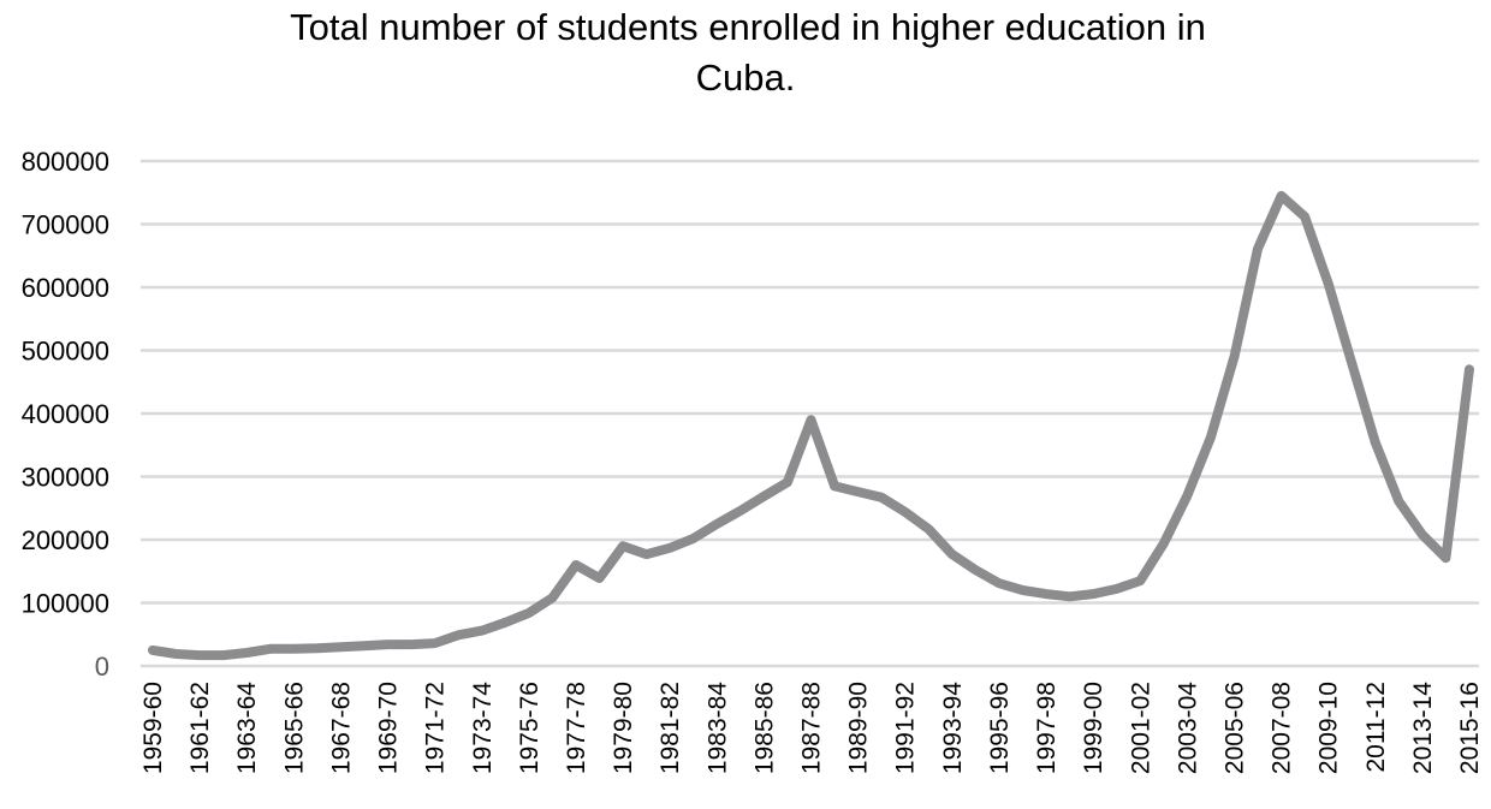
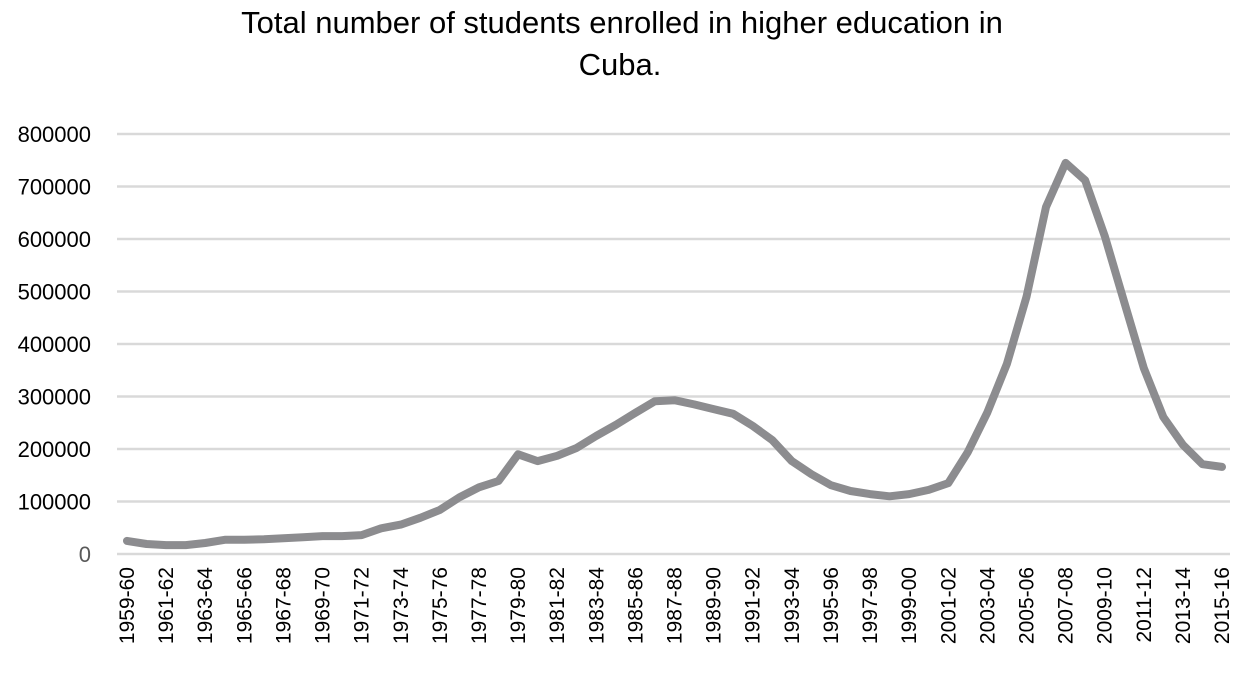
1977-78: 160000 -> 130000
1987-88: 390000 -> 290000
2015-16: 470000 -> 170000
